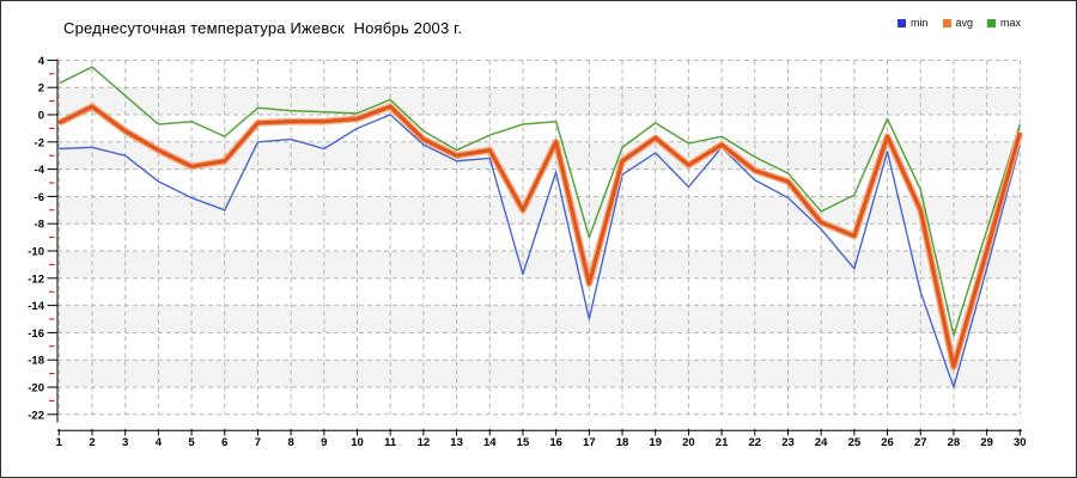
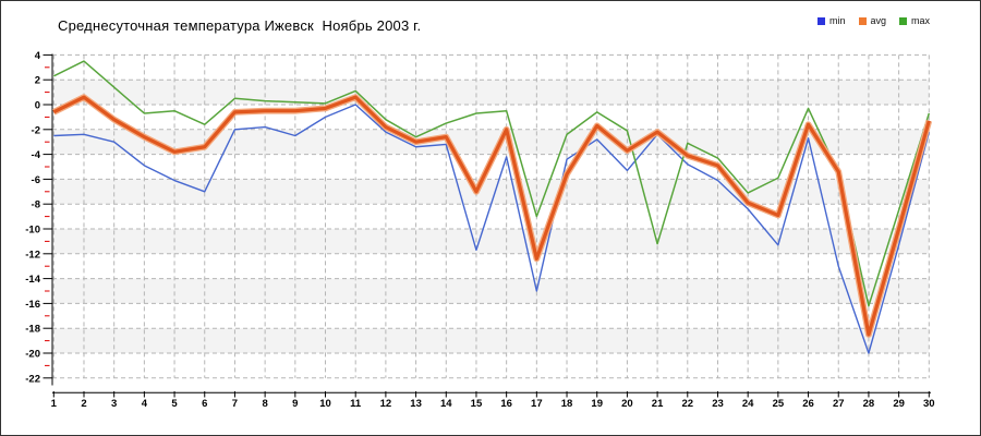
avg/18: -3.4 -> -5.6
max/21: -1.6 -> -11.2
avg/27: -7.0 -> -5.4
